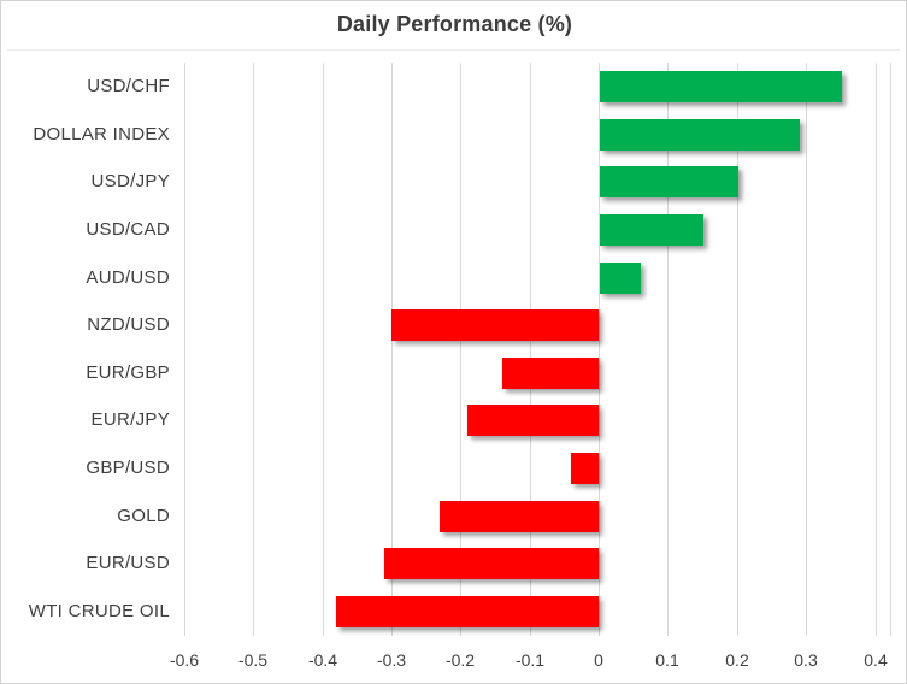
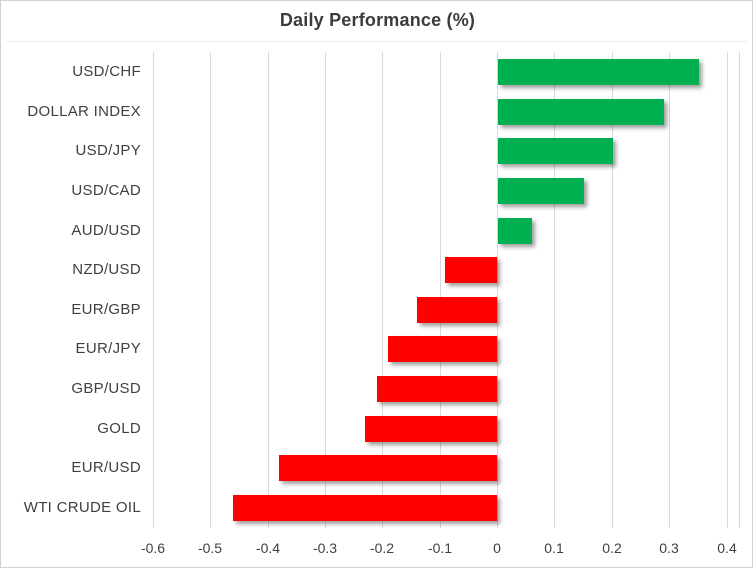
NZD/USD: -0.30 -> -0.09
GBP/USD: -0.04 -> -0.21
EUR/USD: -0.31 -> -0.38
WTI CRUDE OIL: -0.38 -> -0.46
